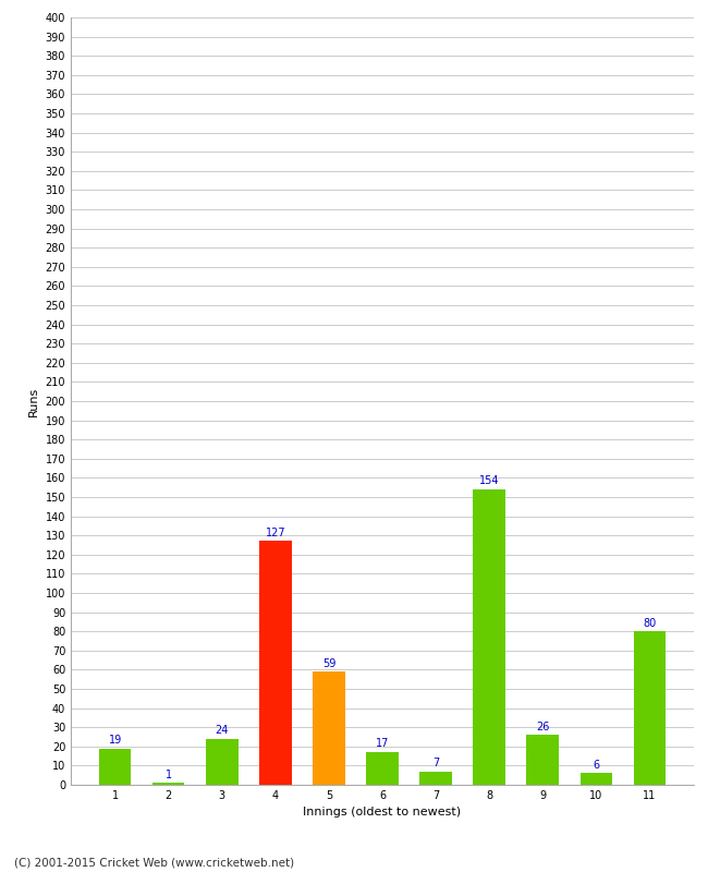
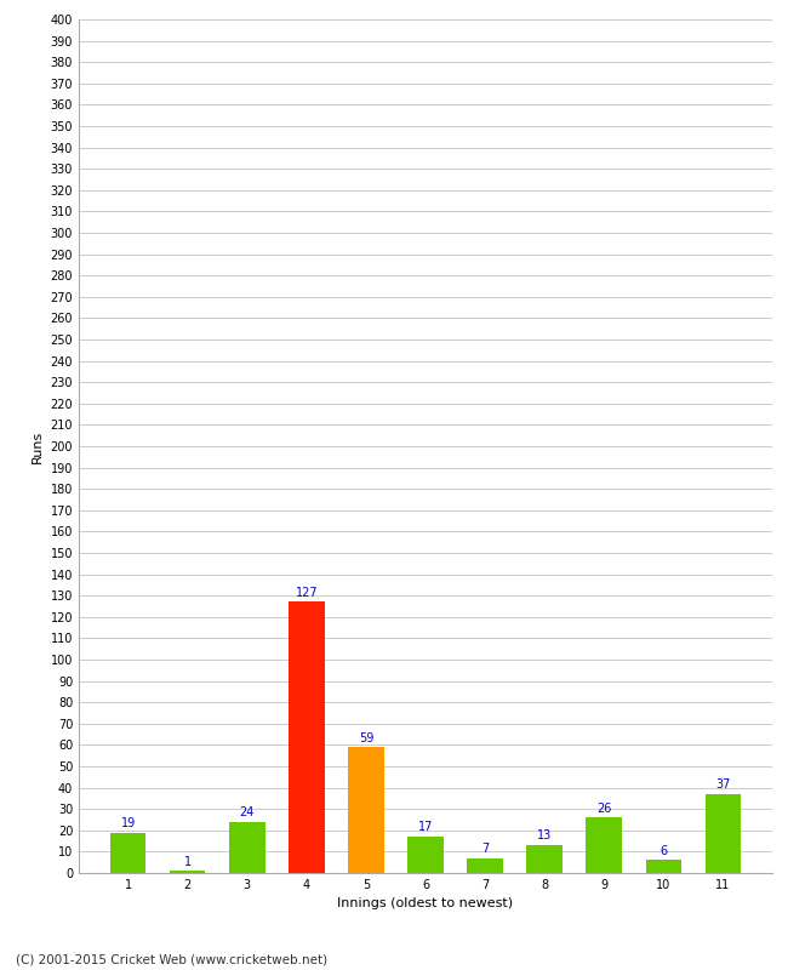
8: 154 -> 13
11: 80 -> 37
